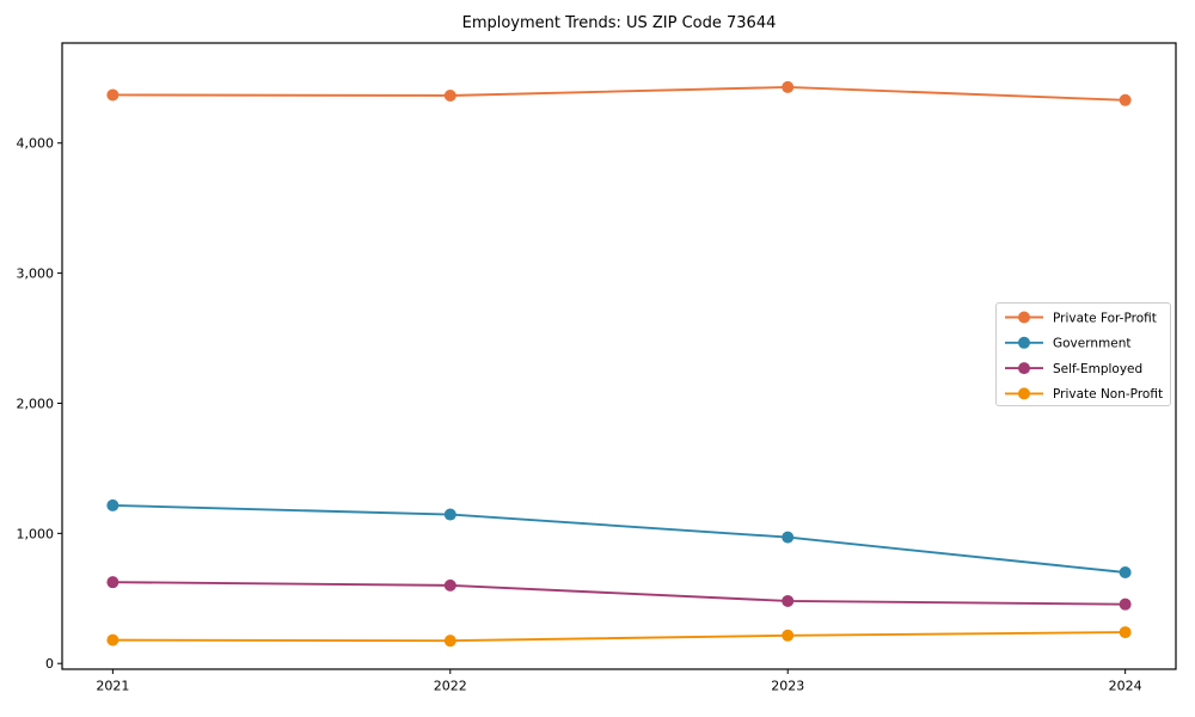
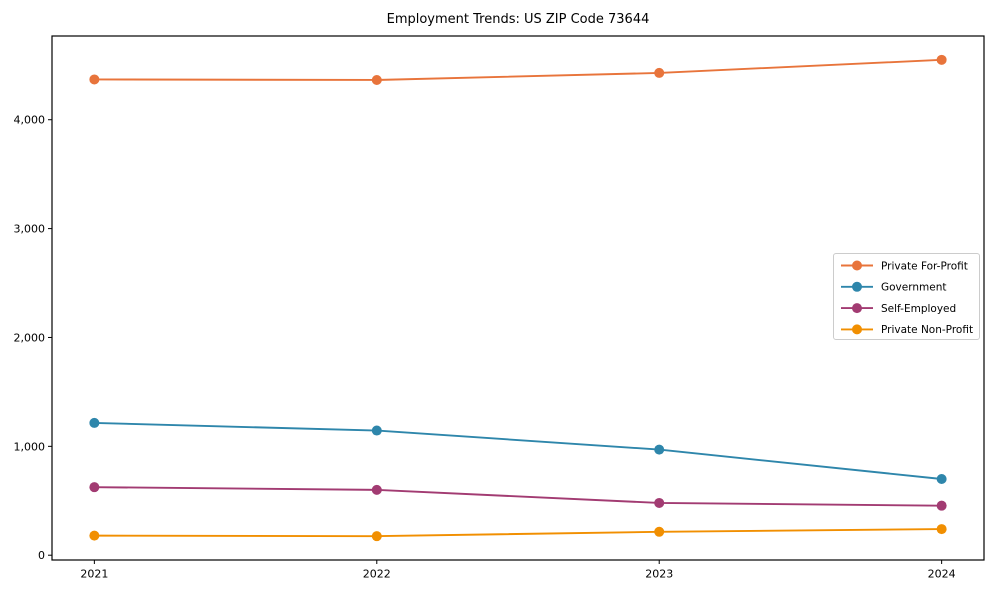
Private For-Profit/2024: 4330 -> 4550
